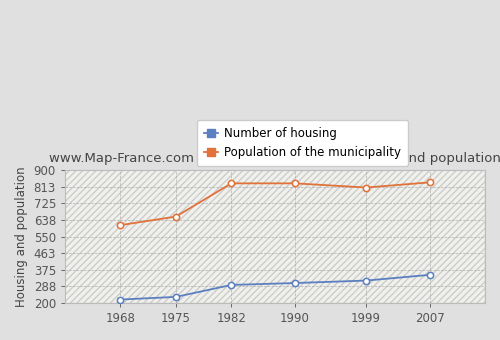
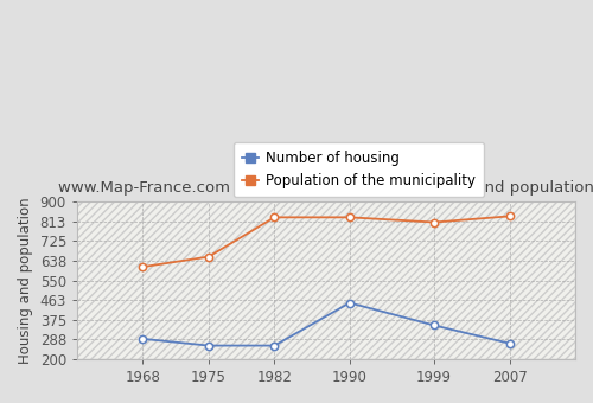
Number of housing/1968: 220 -> 290
Number of housing/1975: 230 -> 260
Number of housing/1982: 300 -> 260
Number of housing/1990: 300 -> 450
Number of housing/1999: 320 -> 350
Number of housing/2007: 350 -> 270
